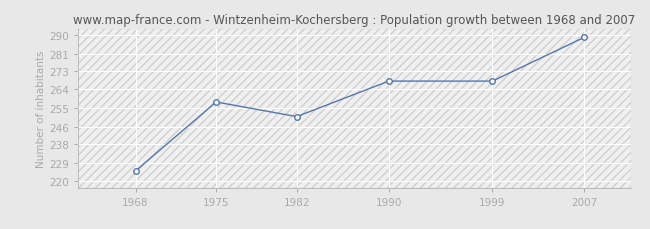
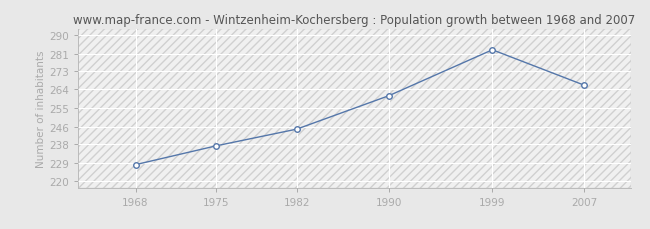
1968: 225 -> 228
1975: 258 -> 237
1982: 251 -> 245
1990: 268 -> 261
1999: 268 -> 283
2007: 289 -> 266
